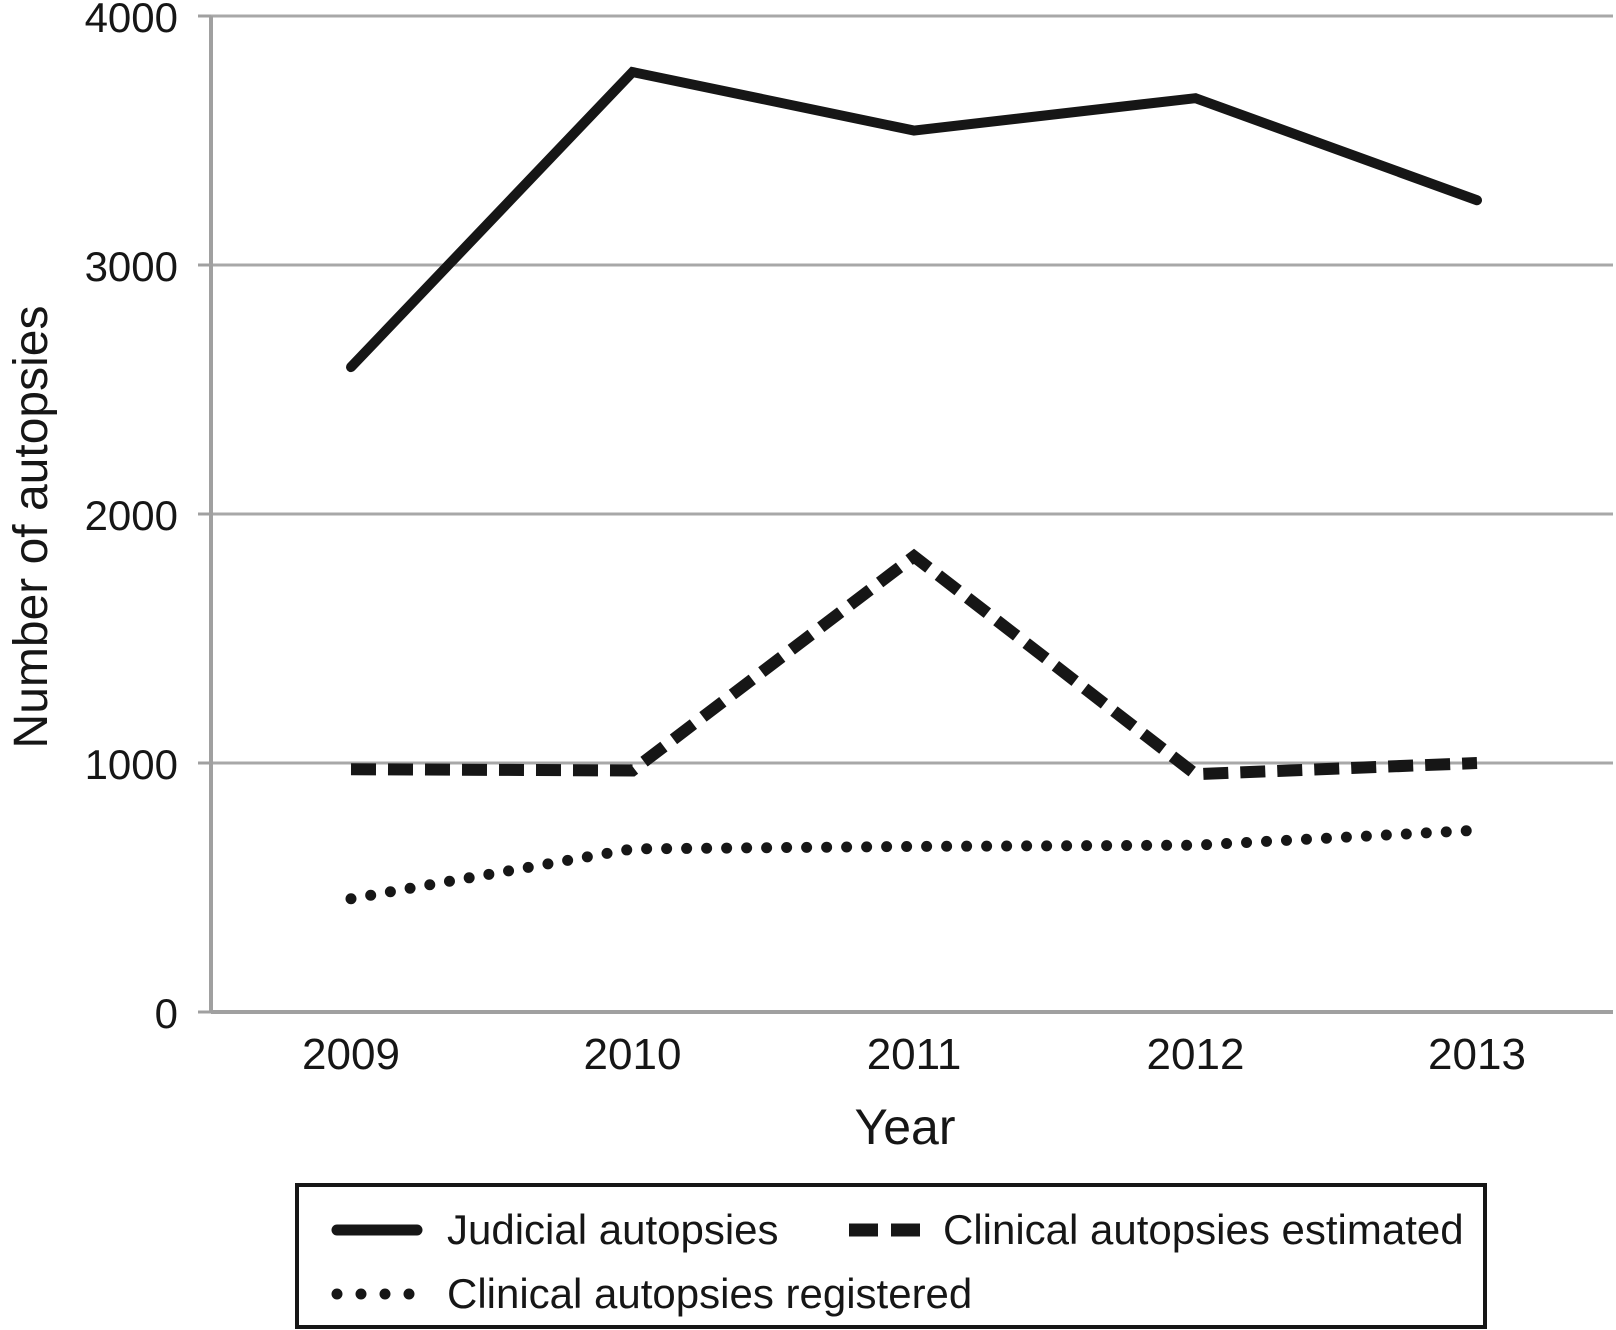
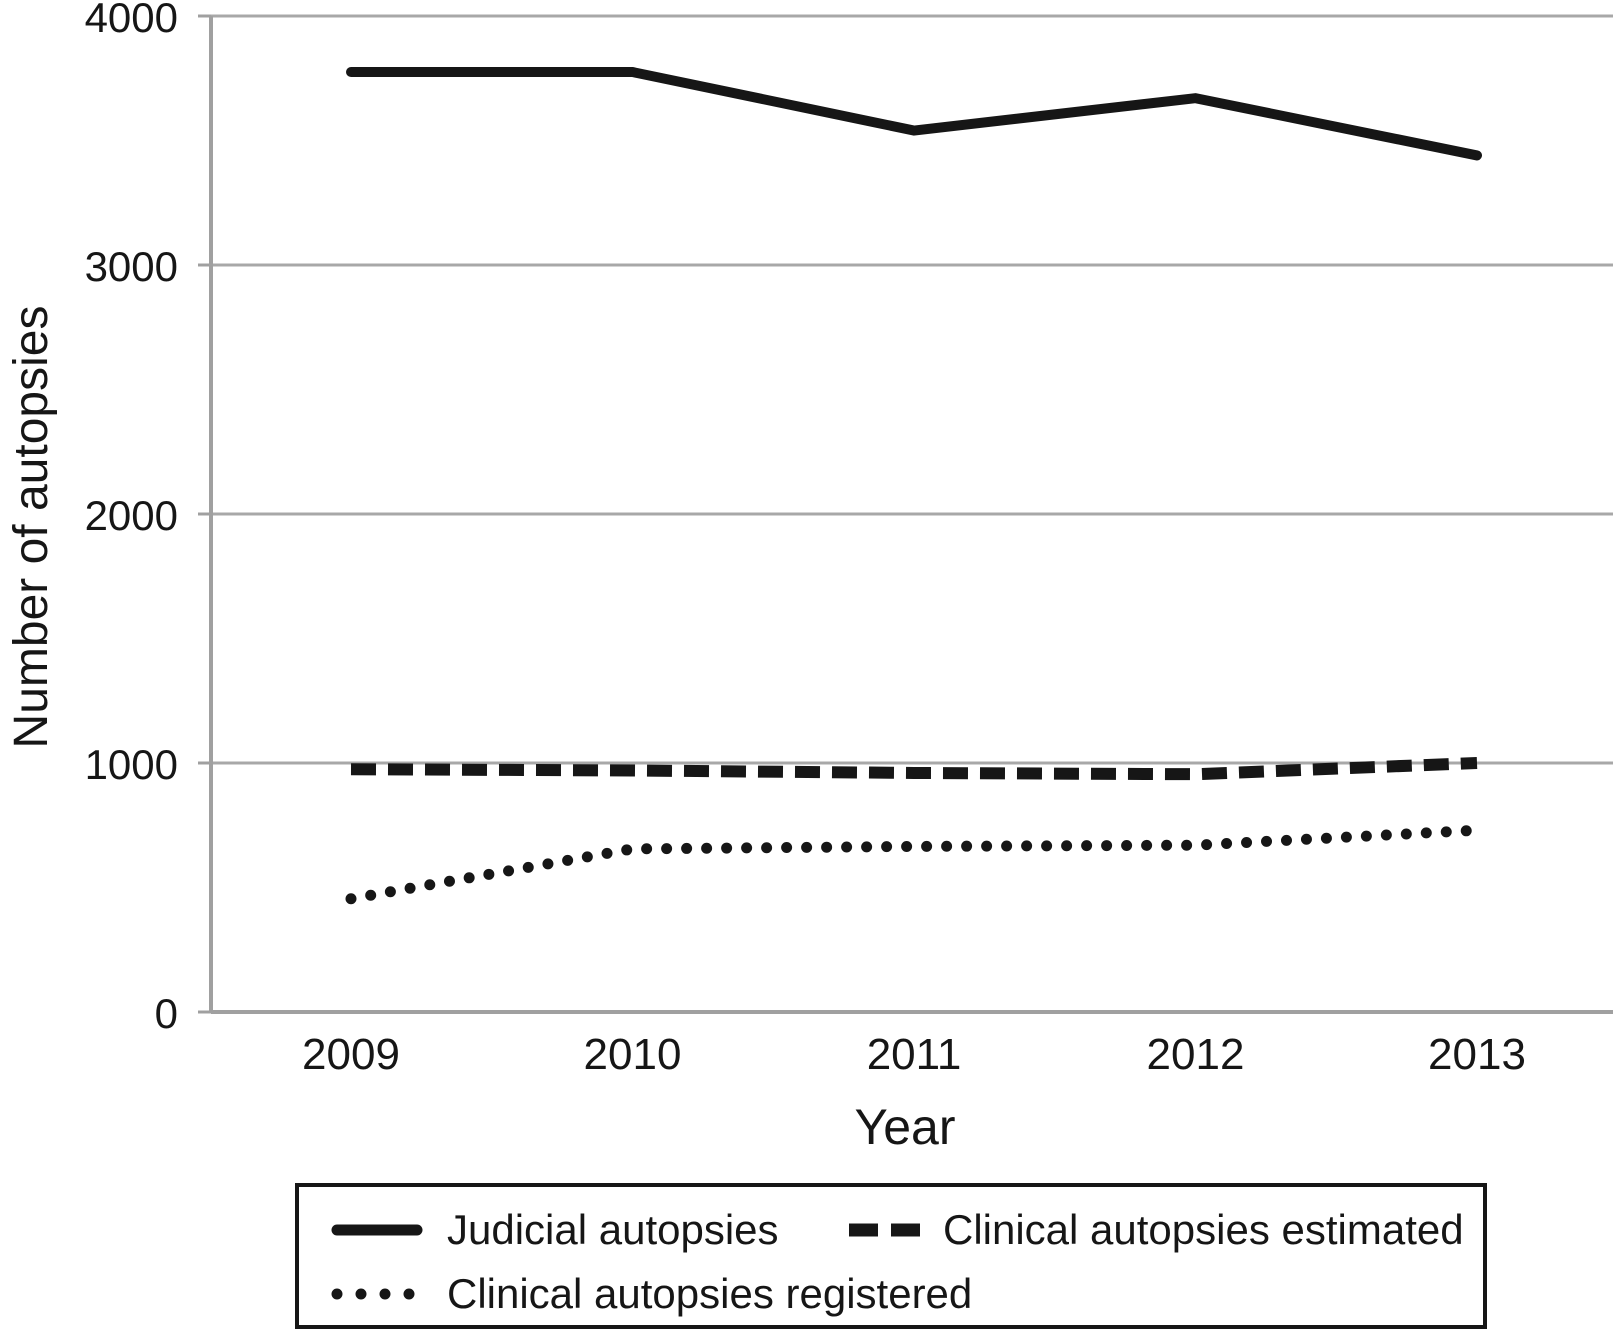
Judicial autopsies/2009: 2590 -> 3780
Clinical autopsies estimated/2011: 1830 -> 960
Judicial autopsies/2013: 3260 -> 3440
